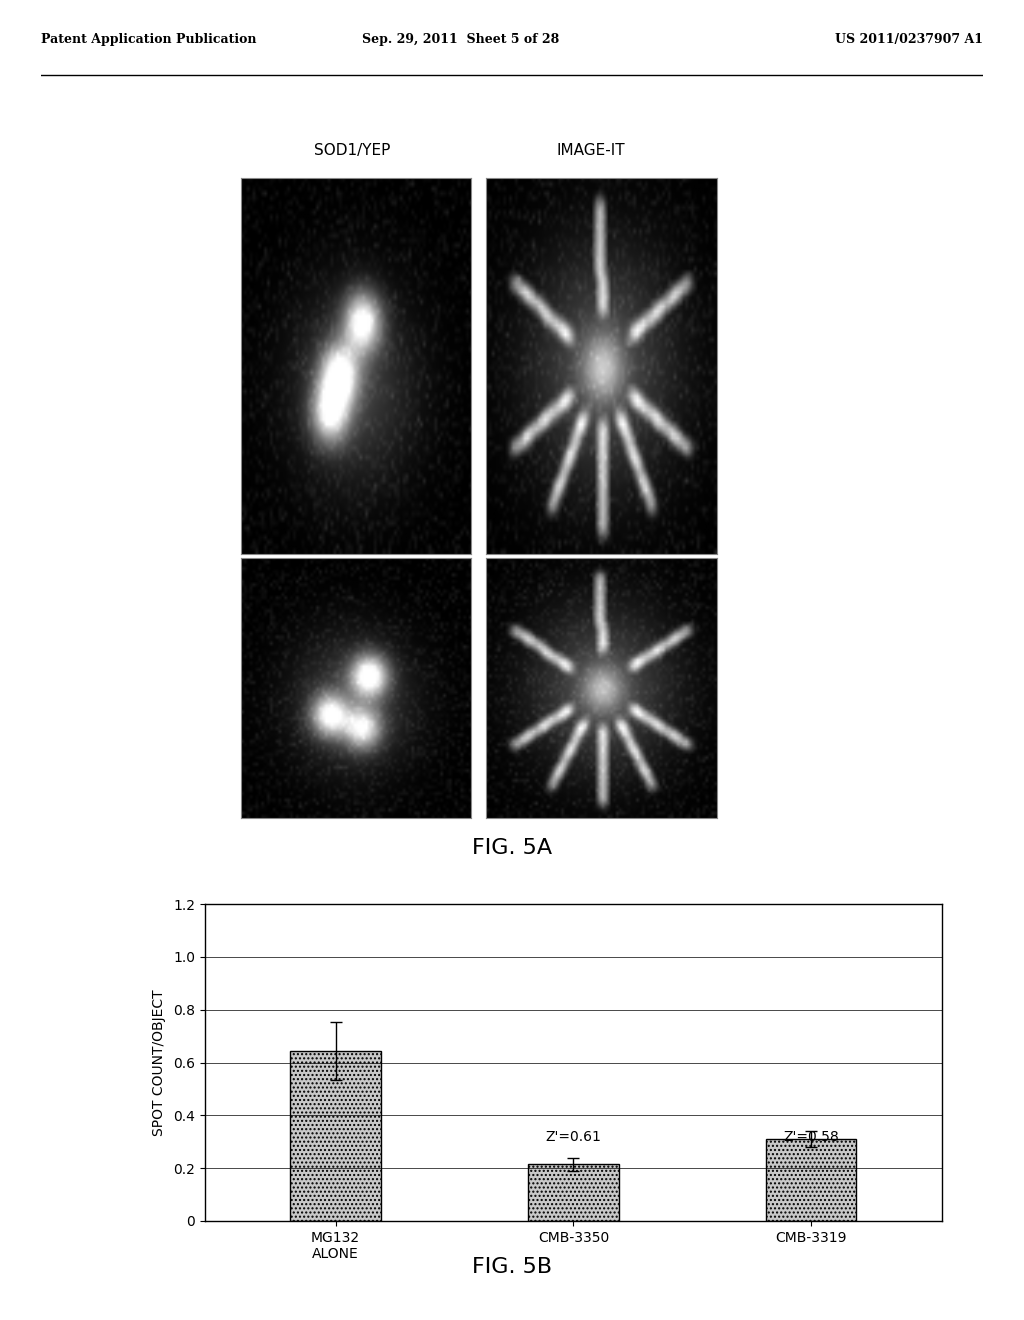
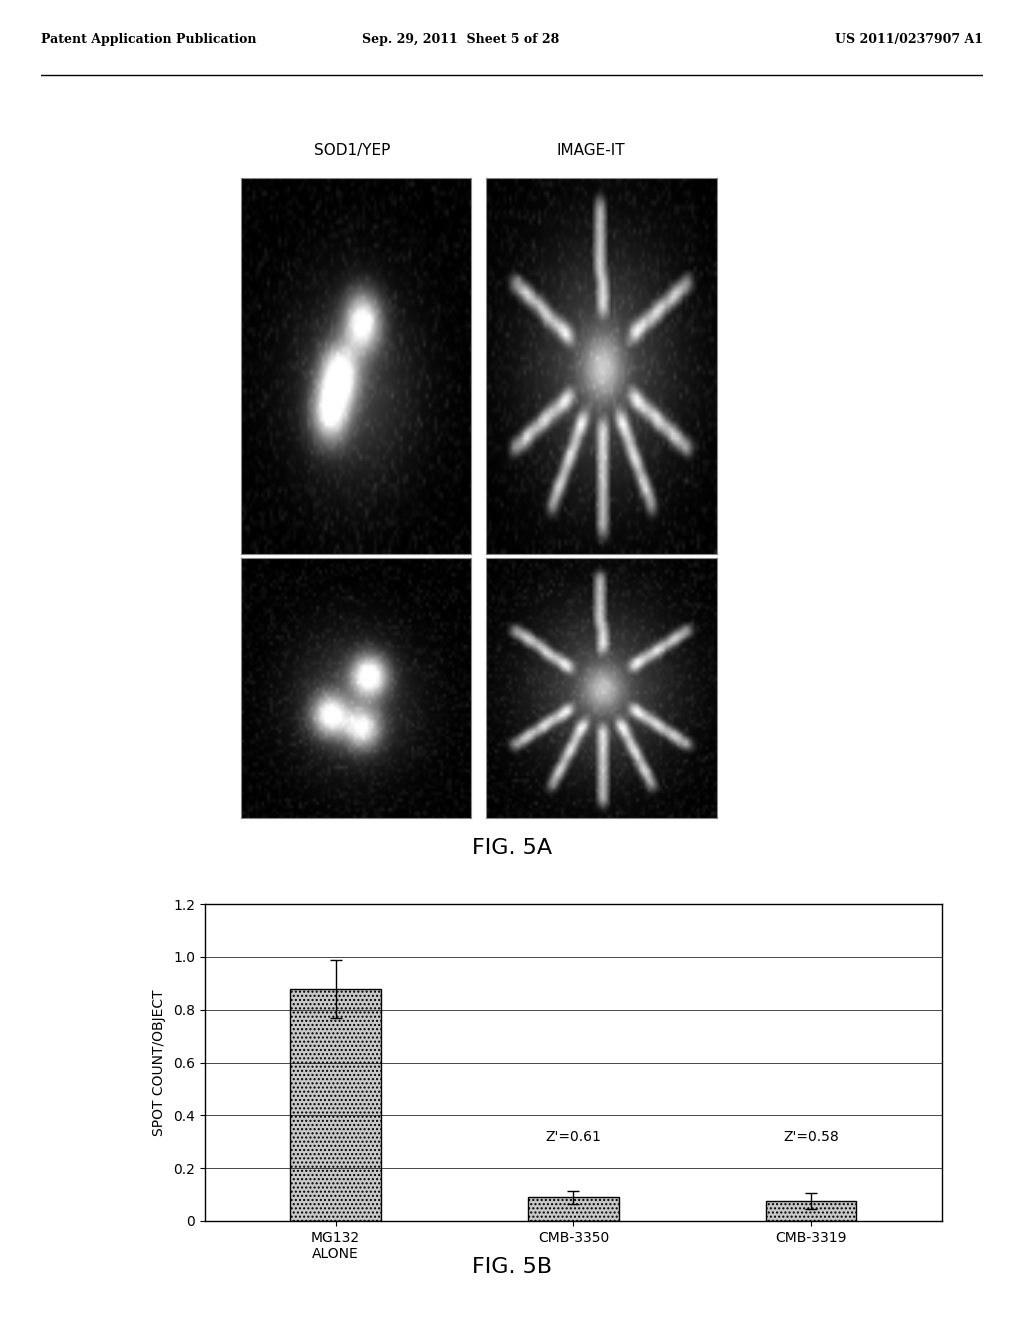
MG132 ALONE: 0.645 -> 0.880
CMB-3350: 0.215 -> 0.090
CMB-3319: 0.310 -> 0.075
